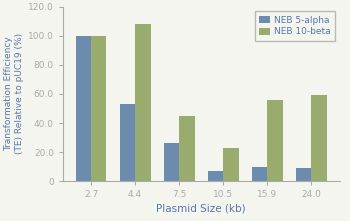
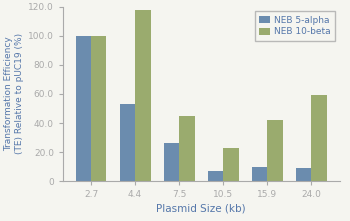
NEB 10-beta/4.4: 108 -> 118
NEB 10-beta/15.9: 56 -> 42
